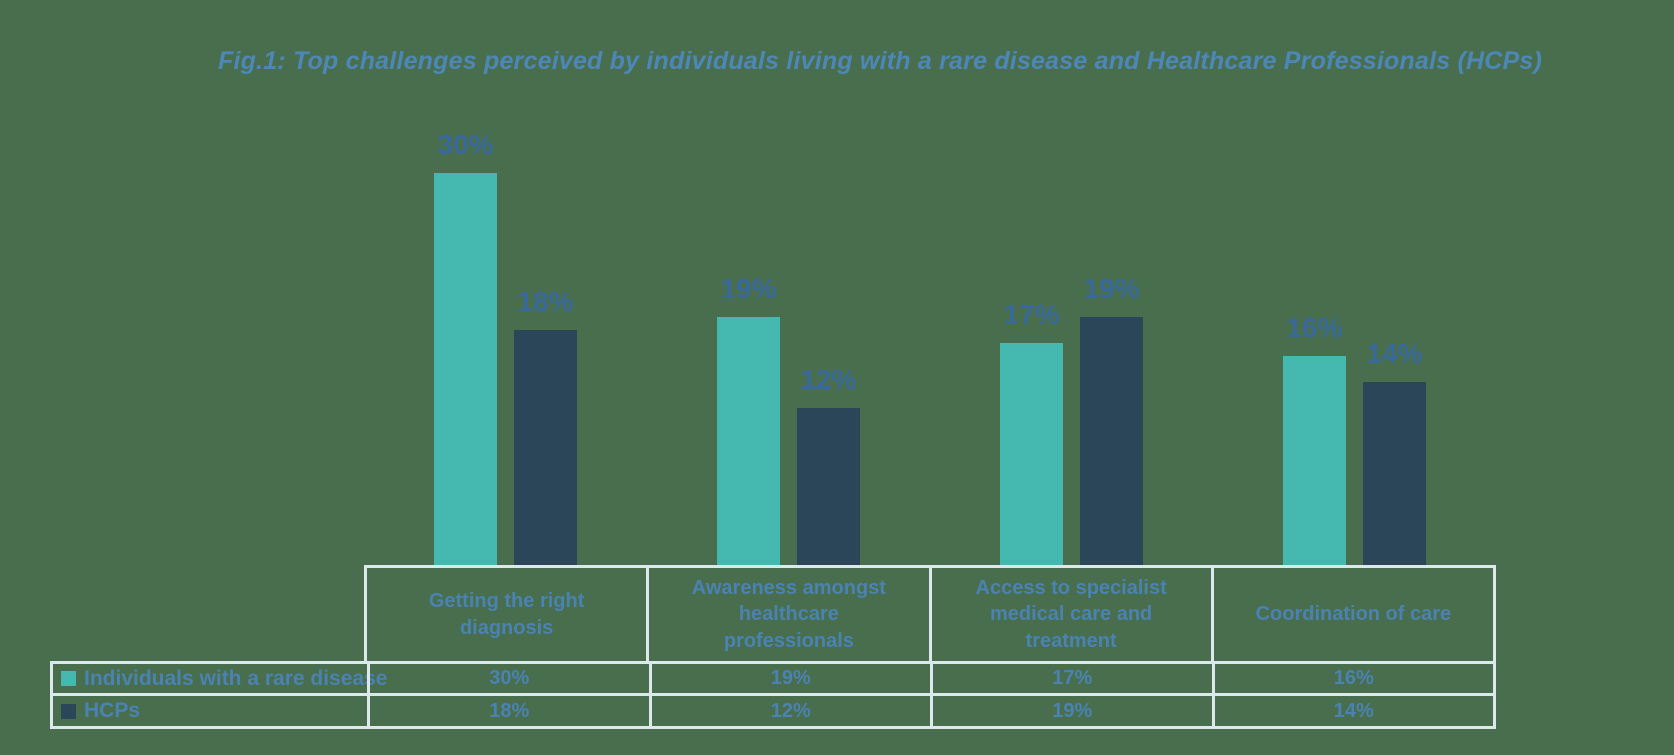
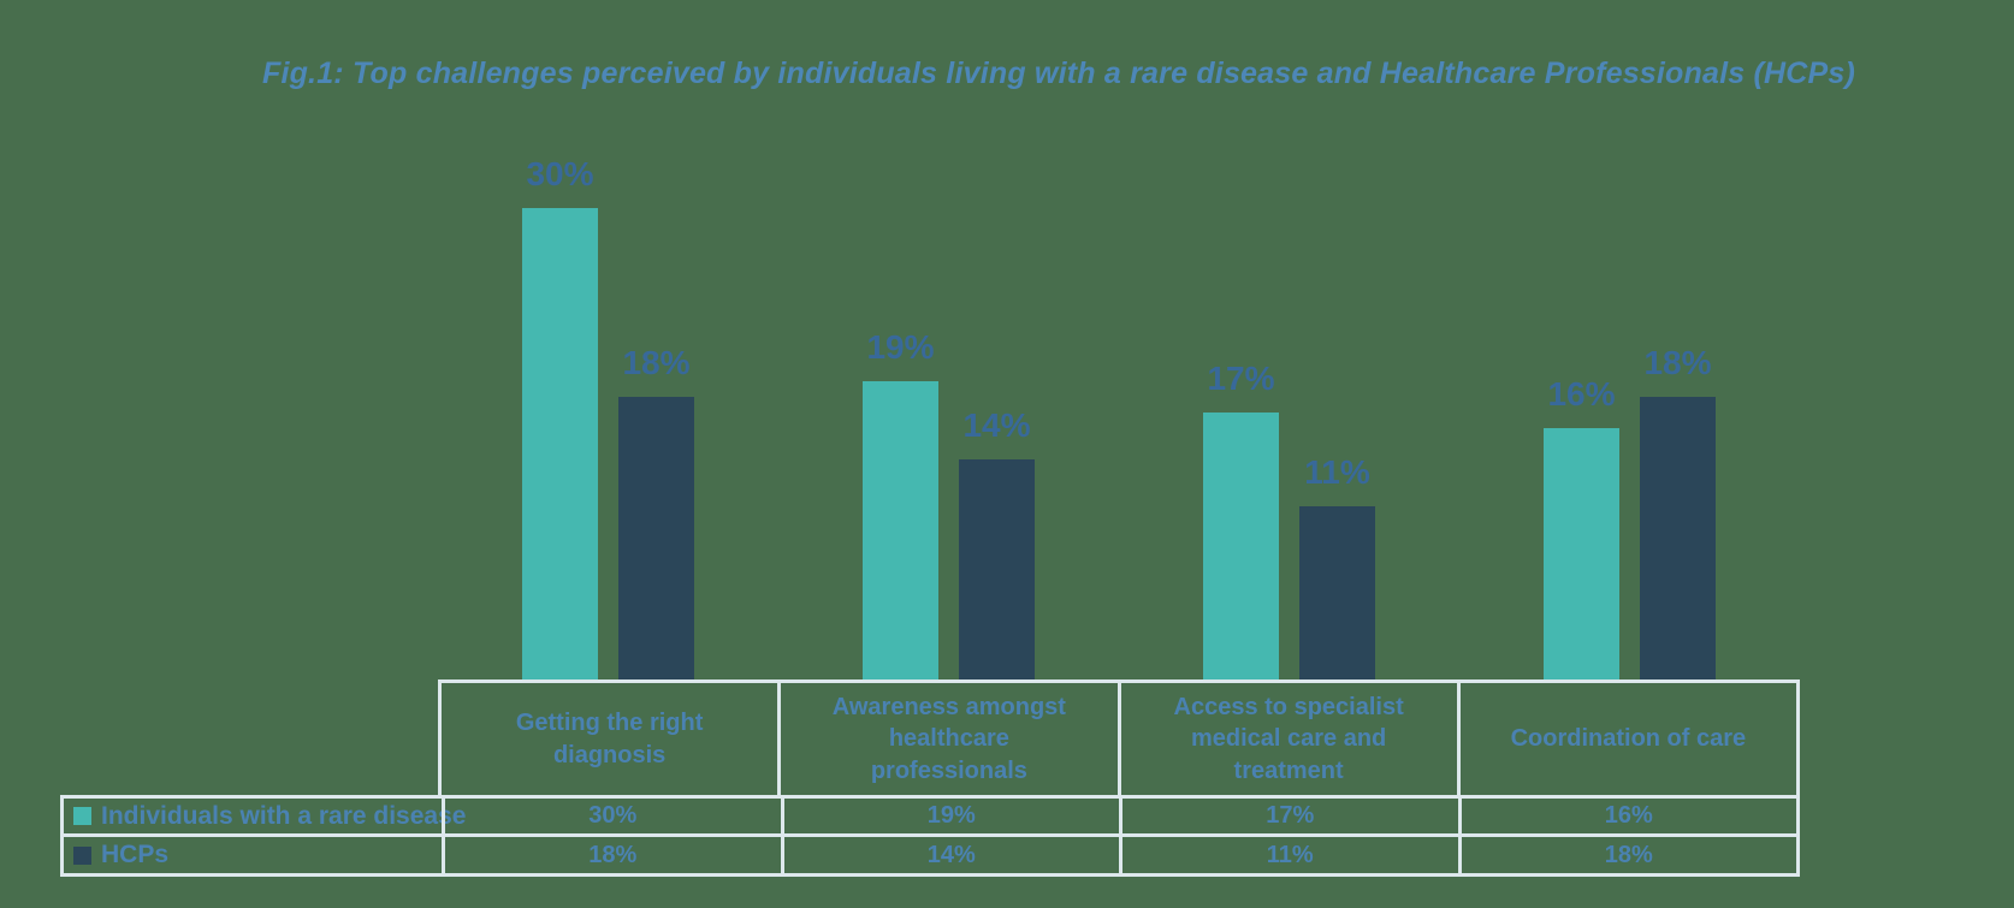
HCPs/Awareness amongst healthcare professionals: 12% -> 14%
HCPs/Access to specialist medical care and treatment: 19% -> 11%
HCPs/Coordination of care: 14% -> 18%
